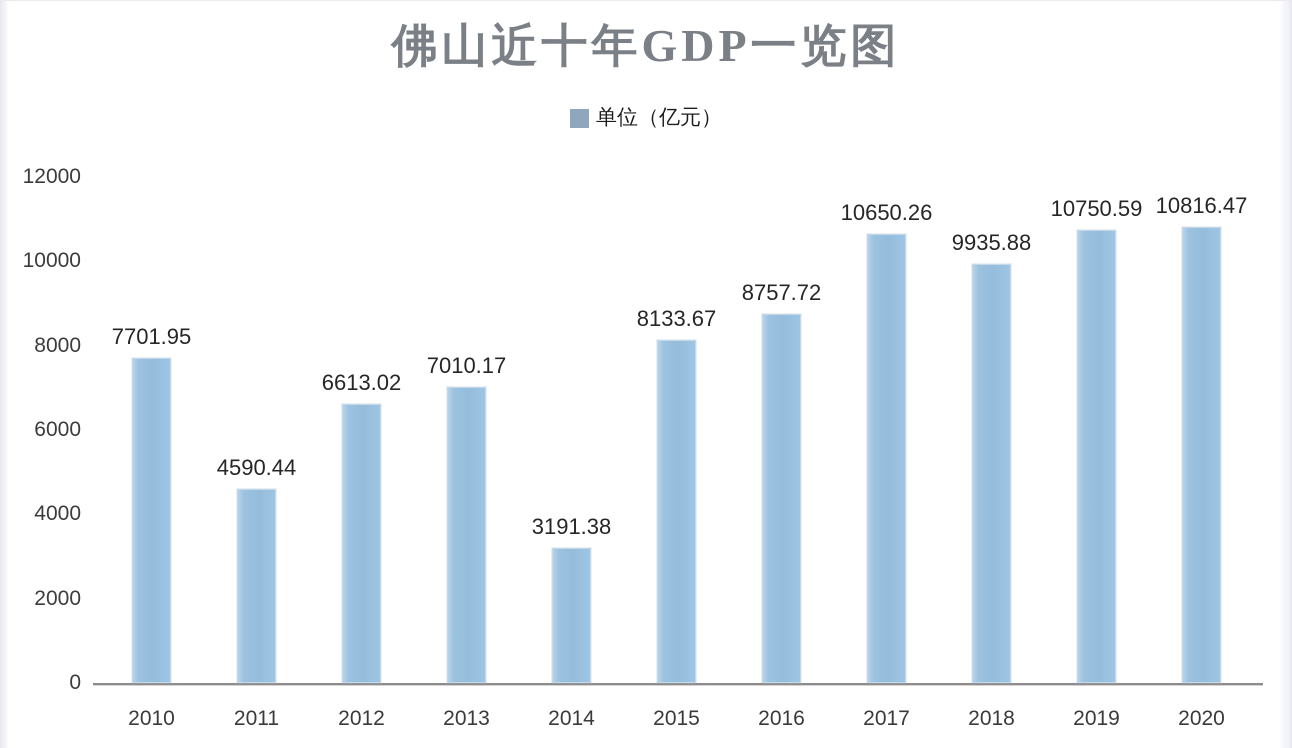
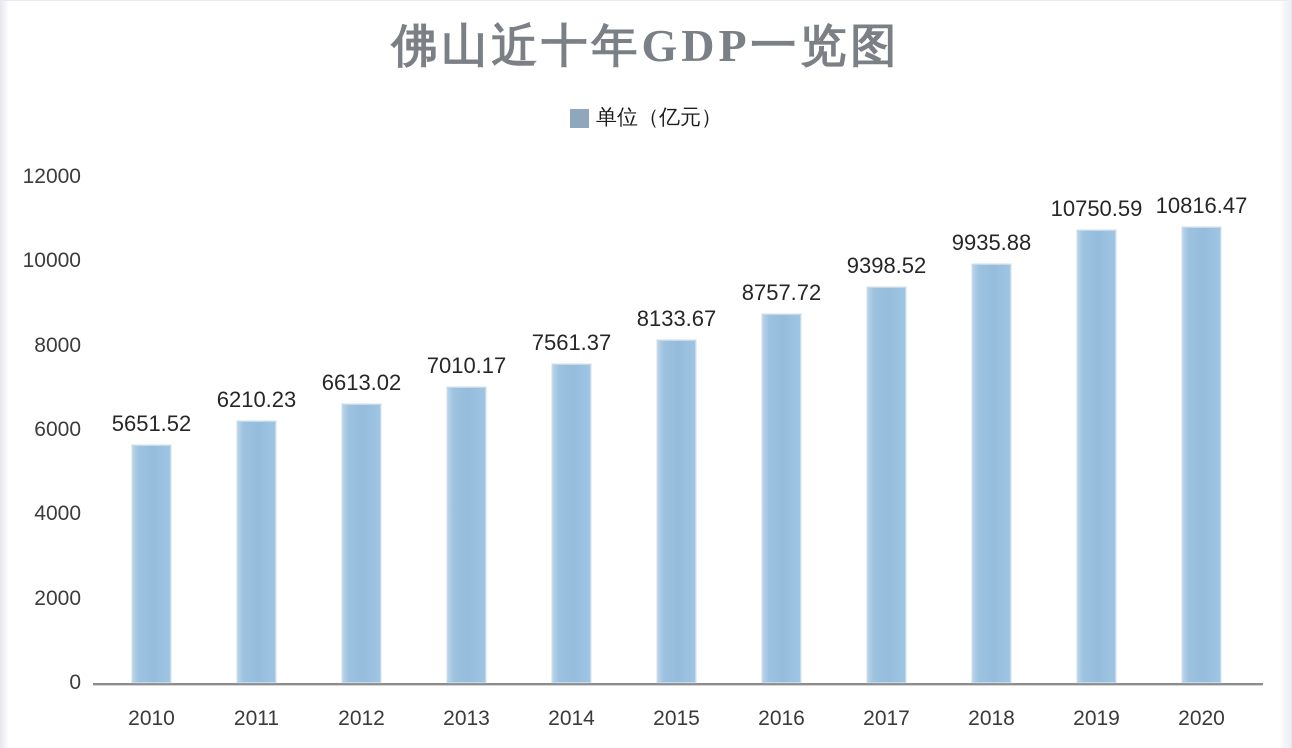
2010: 7701.95 -> 5651.52
2011: 4590.44 -> 6210.23
2014: 3191.38 -> 7561.37
2017: 10650.26 -> 9398.52
